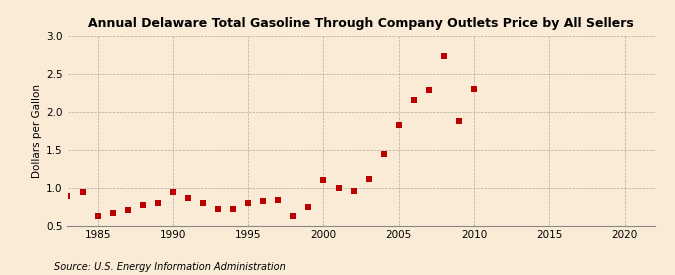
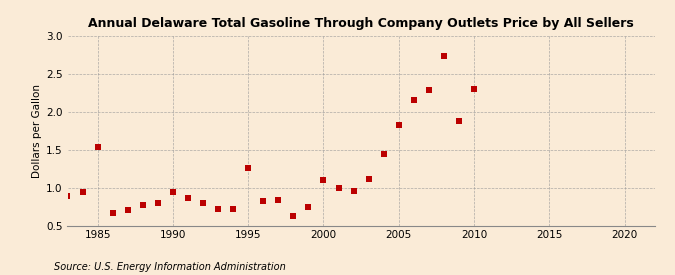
1985: 0.63 -> 1.54
1995: 0.80 -> 1.26
